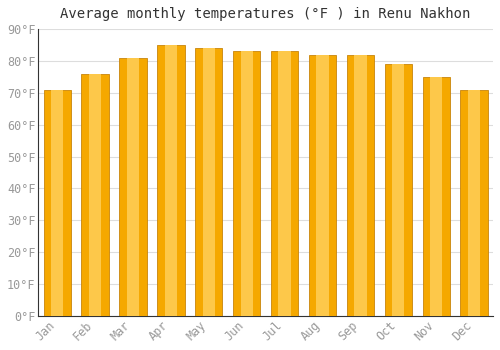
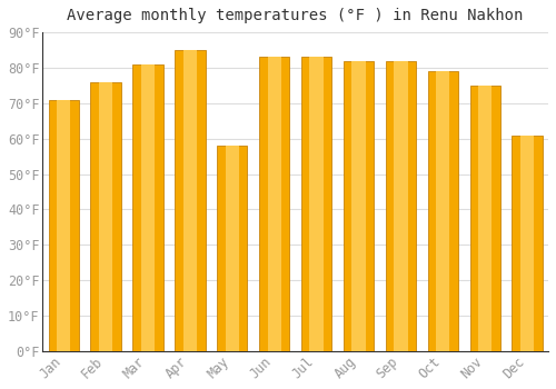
May: 84°F -> 58°F
Dec: 71°F -> 61°F
